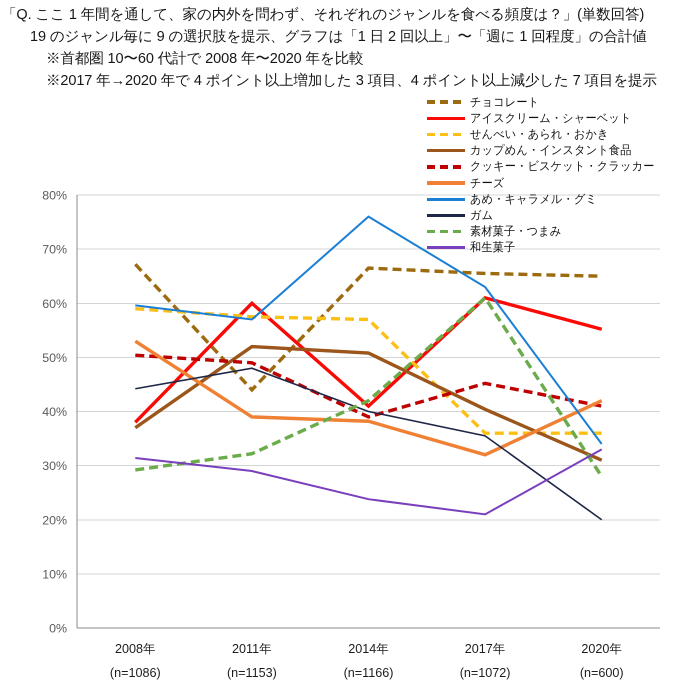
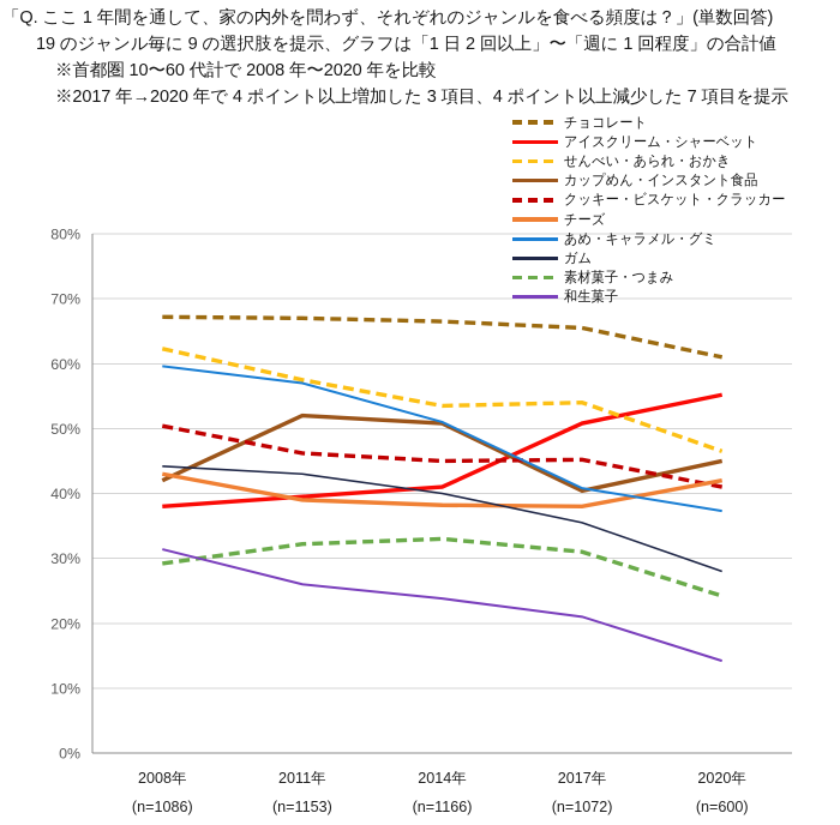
せんべい・あられ・おかき/2008年: 59% -> 62%
カップめん・インスタント食品/2008年: 37% -> 42%
チーズ/2008年: 53% -> 43%
チョコレート/2011年: 44% -> 67%
アイスクリーム・シャーベット/2011年: 60% -> 40%
クッキー・ビスケット・クラッカー/2011年: 49% -> 46%
ガム/2011年: 48% -> 43%
和生菓子/2011年: 29% -> 26%
せんべい・あられ・おかき/2014年: 57% -> 54%
クッキー・ビスケット・クラッカー/2014年: 39% -> 45%
あめ・キャラメル・グミ/2014年: 76% -> 51%
素材菓子・つまみ/2014年: 42% -> 33%
アイスクリーム・シャーベット/2017年: 61% -> 51%
せんべい・あられ・おかき/2017年: 36% -> 54%
チーズ/2017年: 32% -> 38%
あめ・キャラメル・グミ/2017年: 63% -> 41%
素材菓子・つまみ/2017年: 61% -> 31%
チョコレート/2020年: 65% -> 61%
せんべい・あられ・おかき/2020年: 36% -> 46%
カップめん・インスタント食品/2020年: 31% -> 45%
あめ・キャラメル・グミ/2020年: 34% -> 37%
ガム/2020年: 20% -> 28%
素材菓子・つまみ/2020年: 28% -> 24%
和生菓子/2020年: 33% -> 14%
